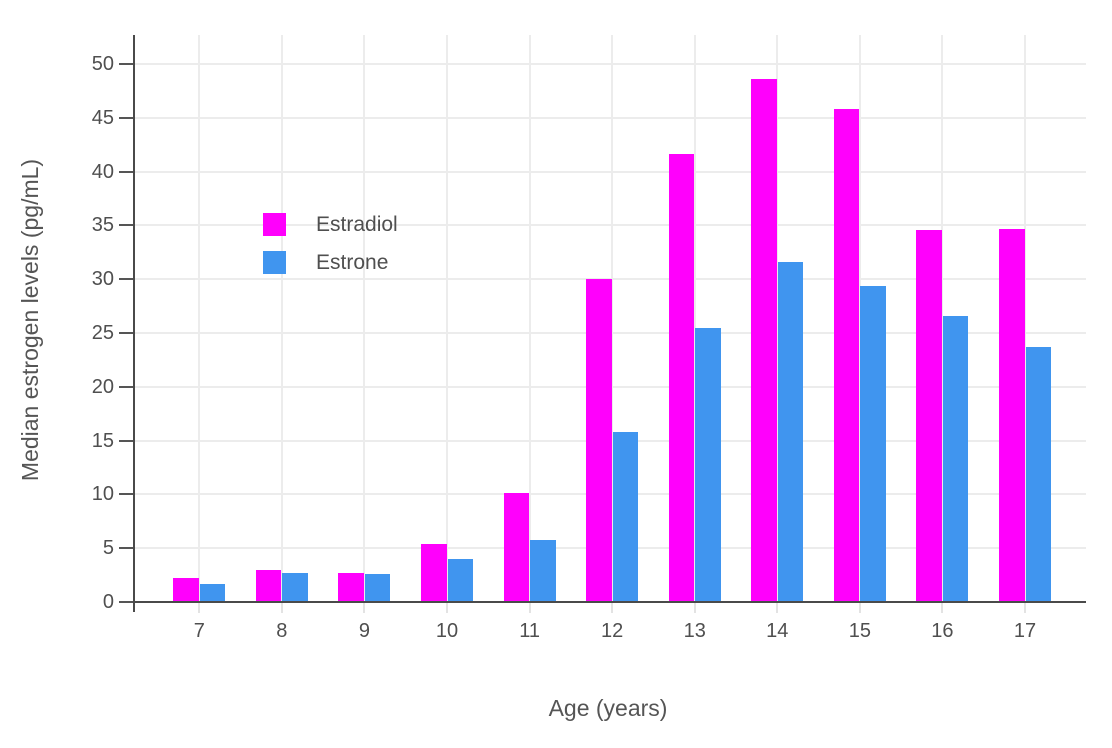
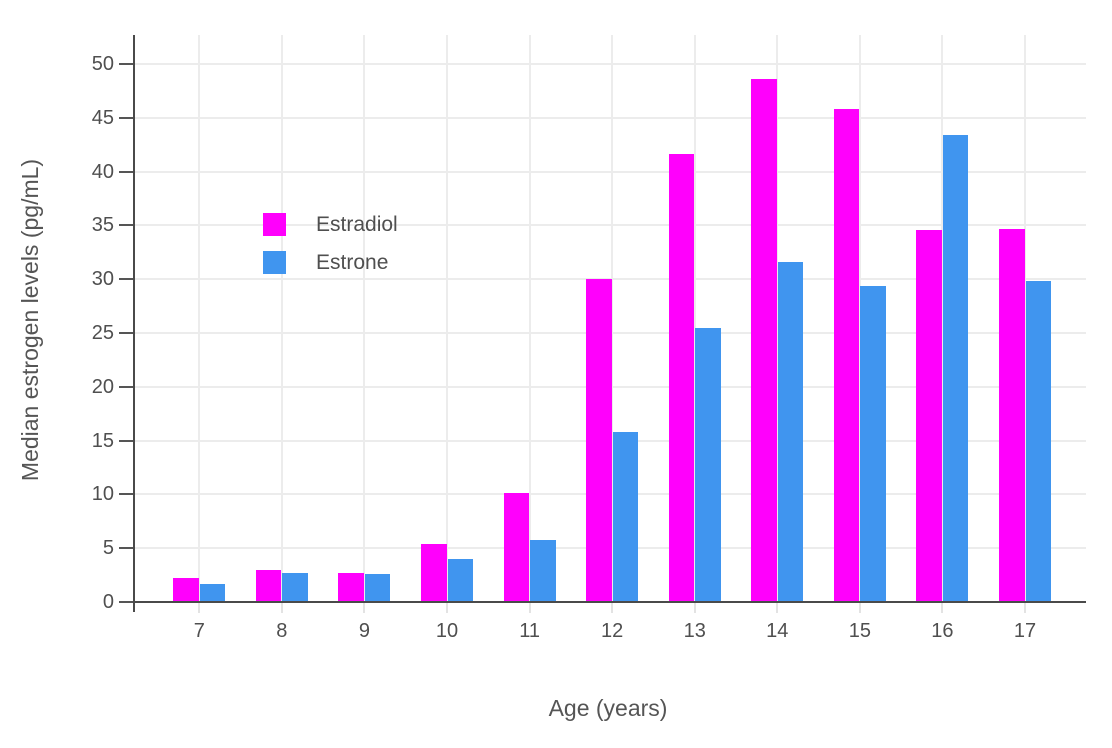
Estrone/16: 26.6 -> 43.4
Estrone/17: 23.7 -> 29.8
